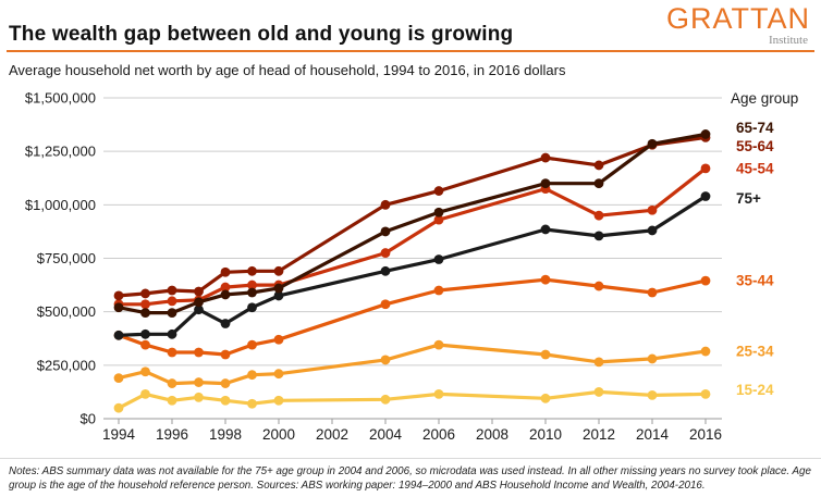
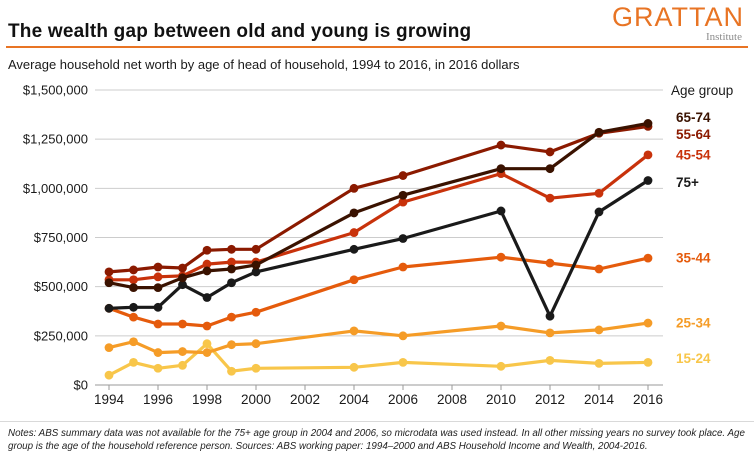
15-24/1998: $80000 -> $210000
25-34/2006: $340000 -> $250000
75+/2012: $860000 -> $350000
